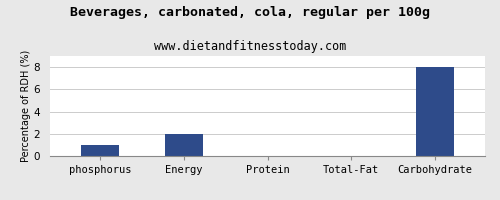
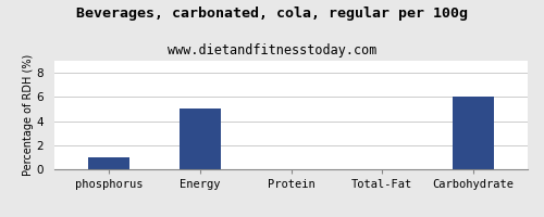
Energy: 2 -> 5
Carbohydrate: 8 -> 6
